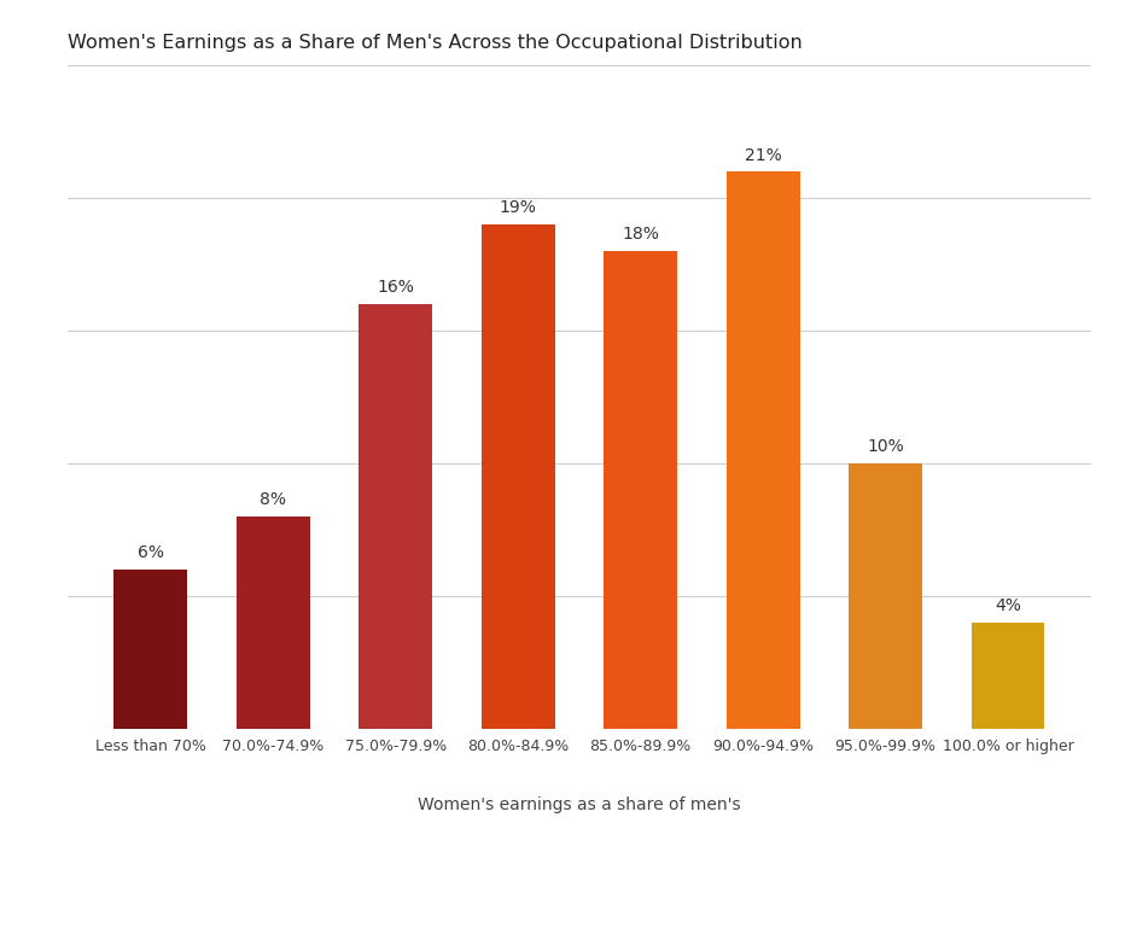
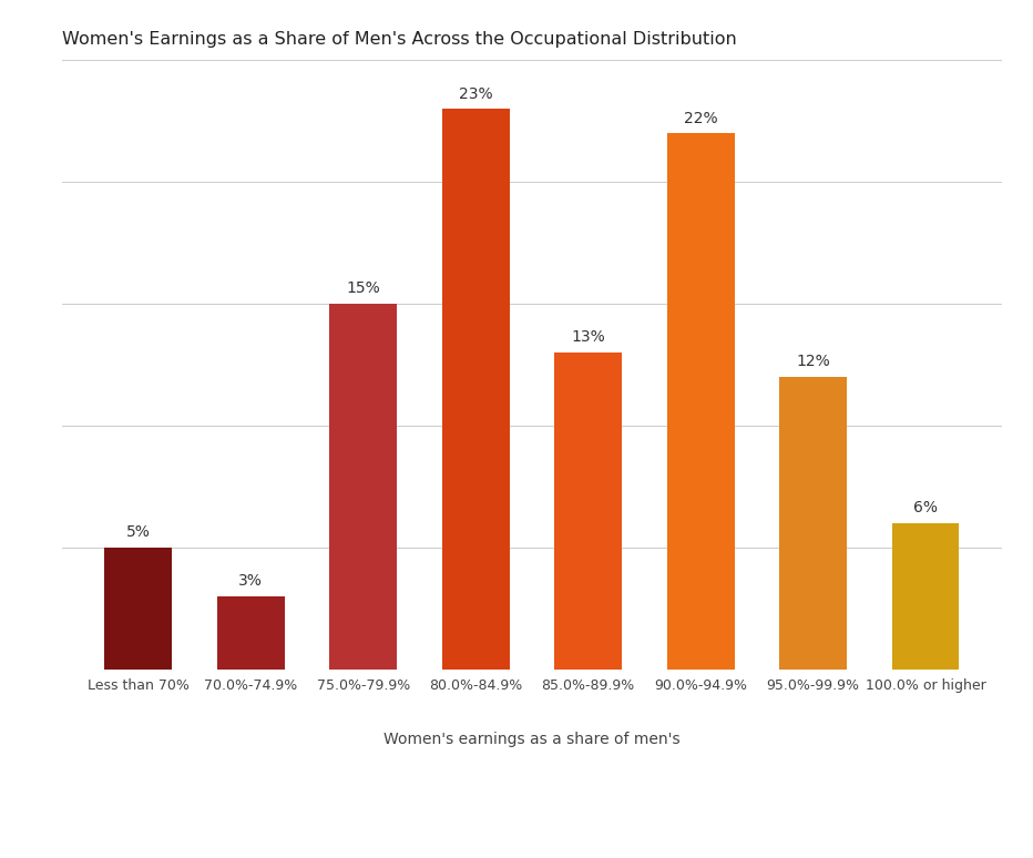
Less than 70%: 6% -> 5%
70.0%-74.9%: 8% -> 3%
75.0%-79.9%: 16% -> 15%
80.0%-84.9%: 19% -> 23%
85.0%-89.9%: 18% -> 13%
90.0%-94.9%: 21% -> 22%
95.0%-99.9%: 10% -> 12%
100.0% or higher: 4% -> 6%
